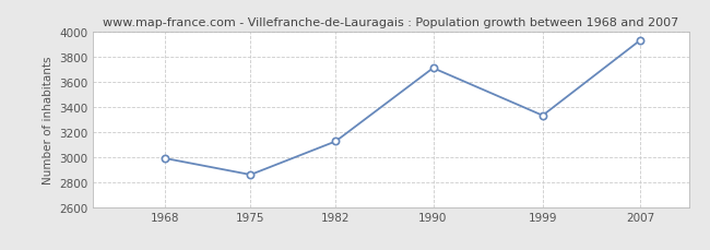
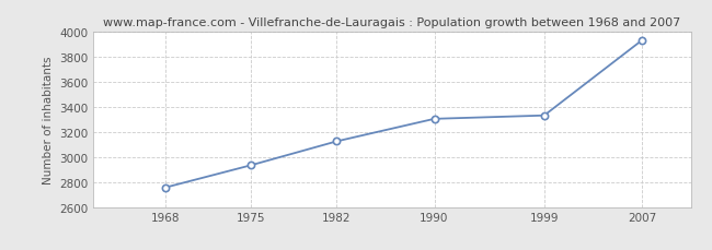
1968: 2990 -> 2760
1975: 2860 -> 2940
1990: 3710 -> 3300
